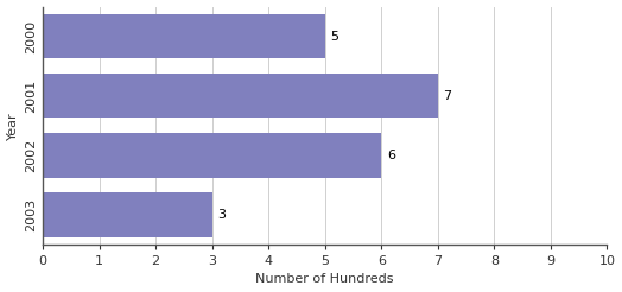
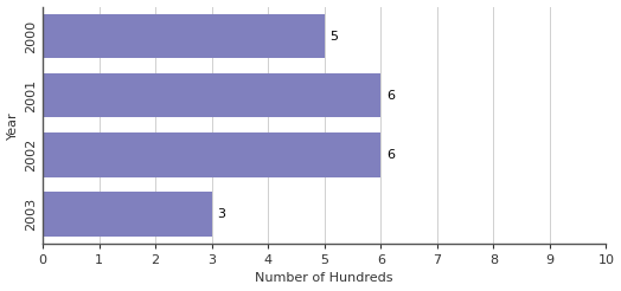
2001: 7 -> 6
